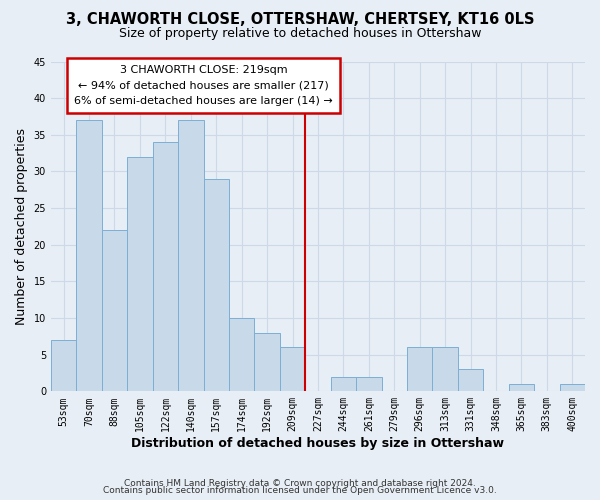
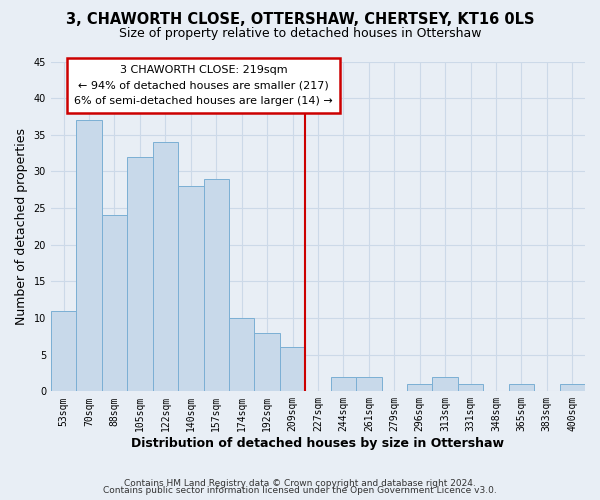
53sqm: 7 -> 11
88sqm: 22 -> 24
140sqm: 37 -> 28
296sqm: 6 -> 1
313sqm: 6 -> 2
331sqm: 3 -> 1
